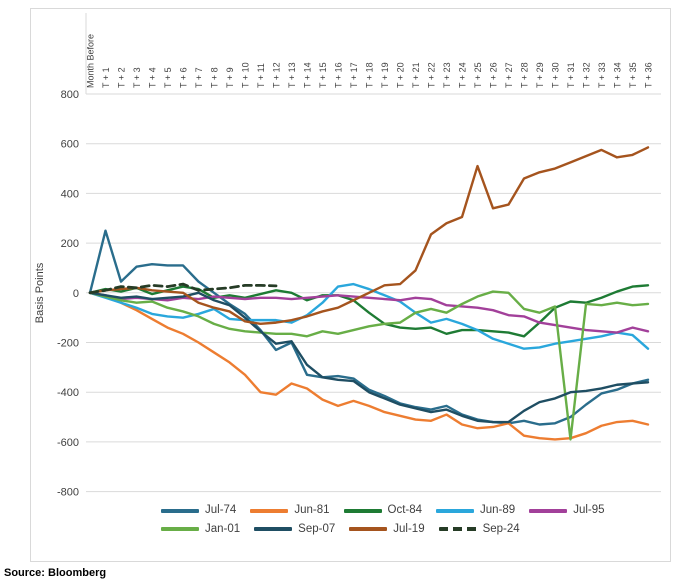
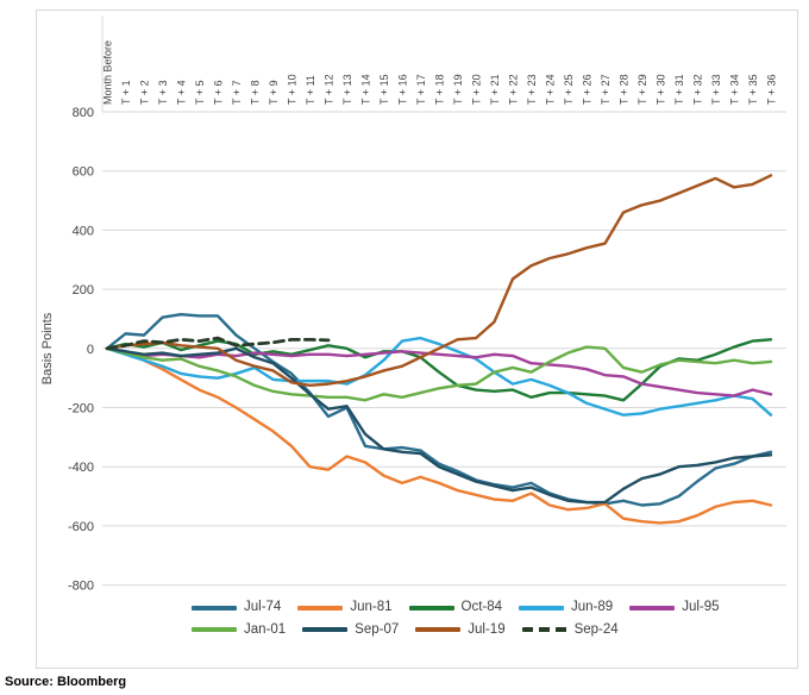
Jul-74/T + 1: 250 -> 50
Jul-19/T + 25: 510 -> 320
Jan-01/T + 31: -590 -> -40
